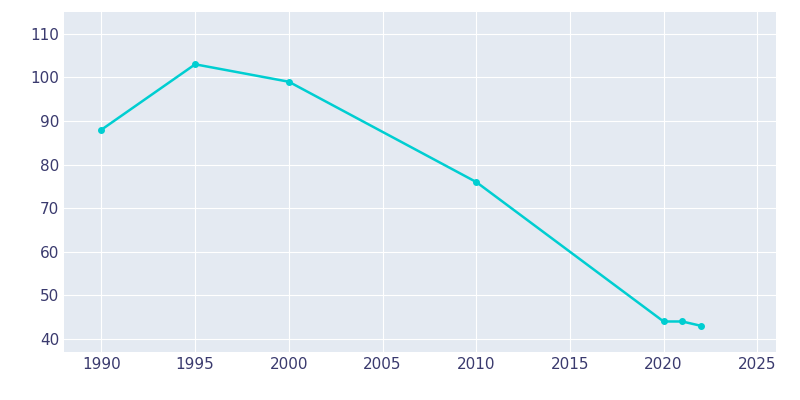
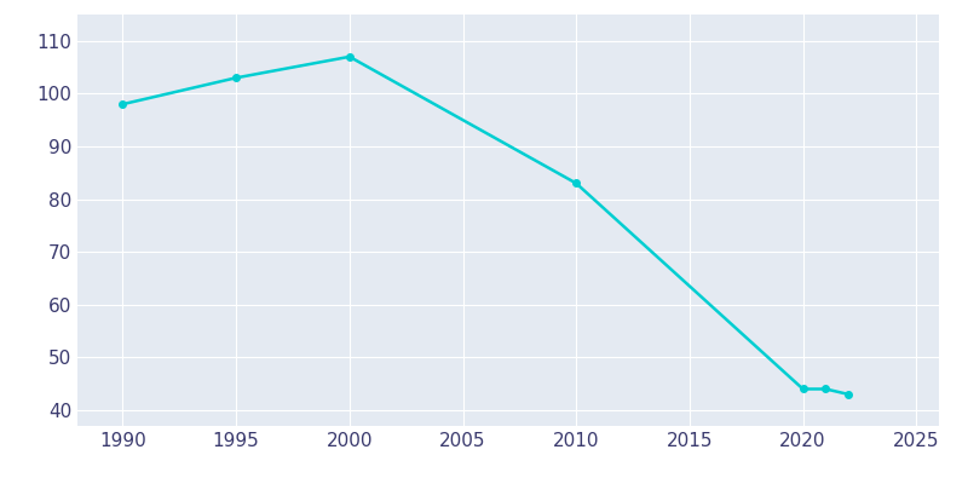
1990: 88 -> 98
2000: 99 -> 107
2010: 76 -> 83
